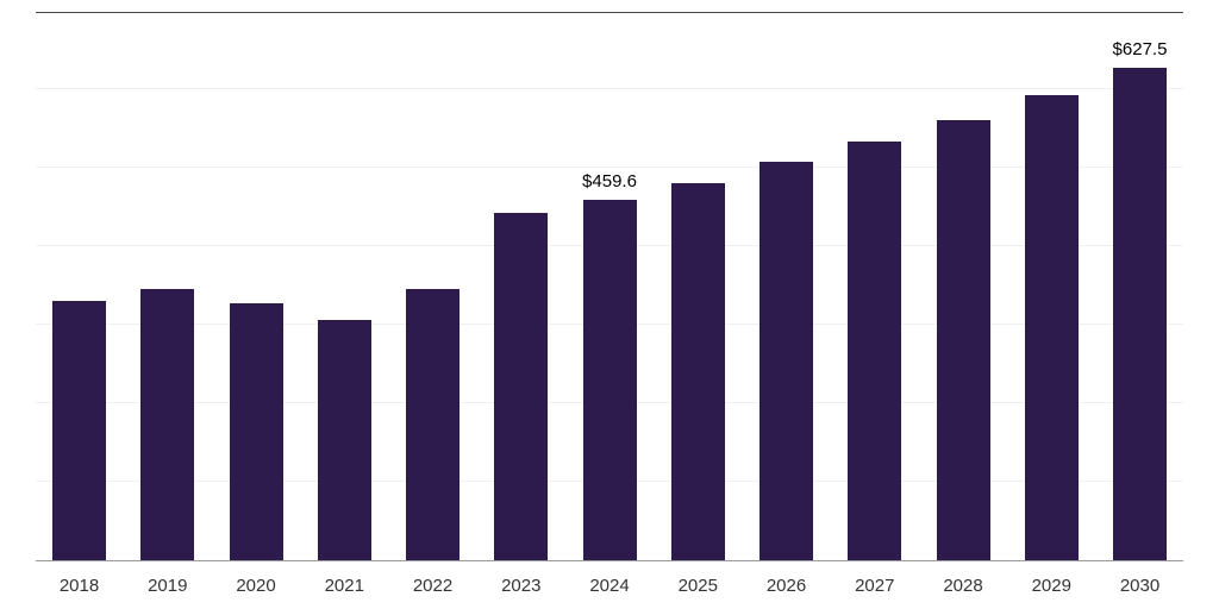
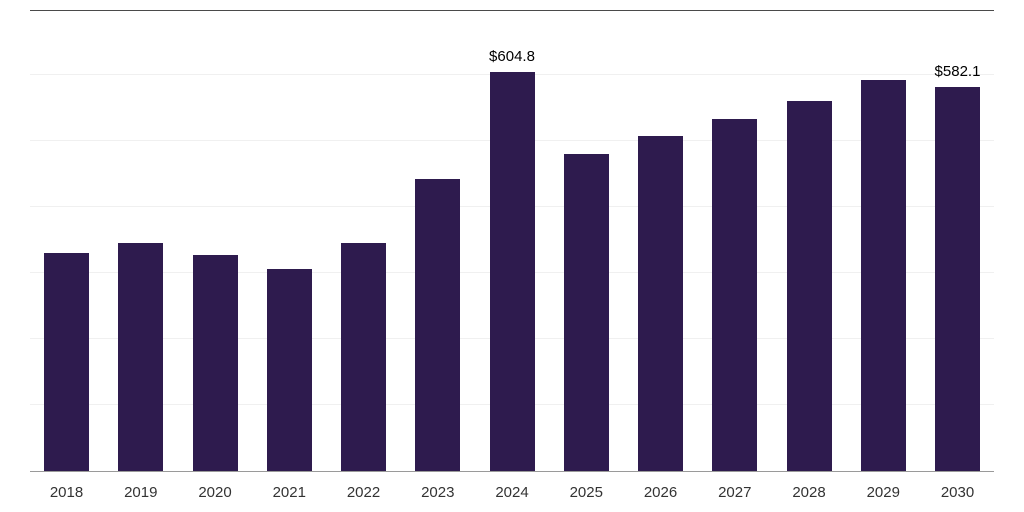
2024: $459.6 -> $604.8
2030: $627.5 -> $582.1
